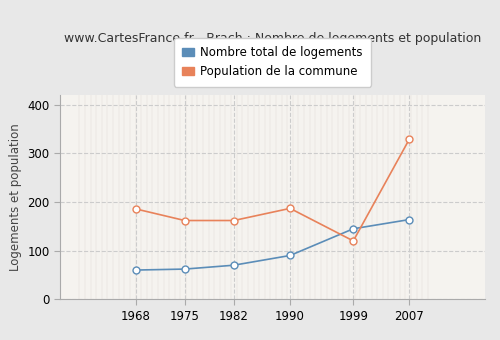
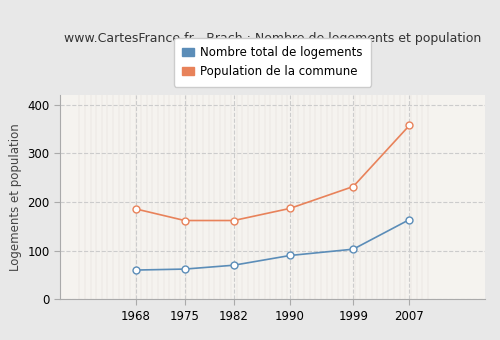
Nombre total de logements/1999: 145 -> 103
Population de la commune/1999: 120 -> 232
Population de la commune/2007: 330 -> 358
